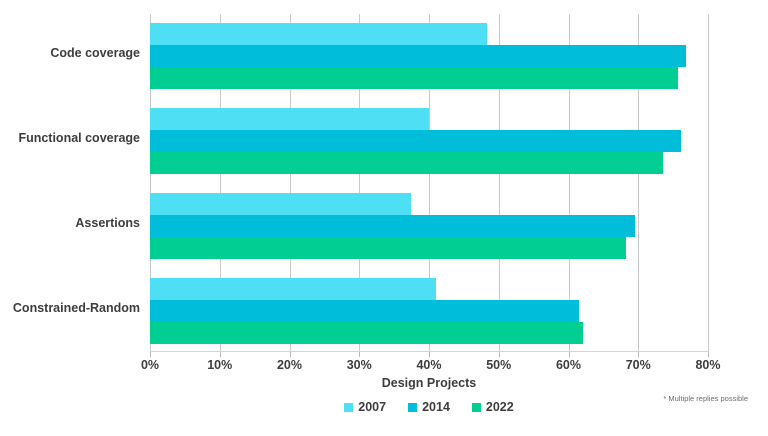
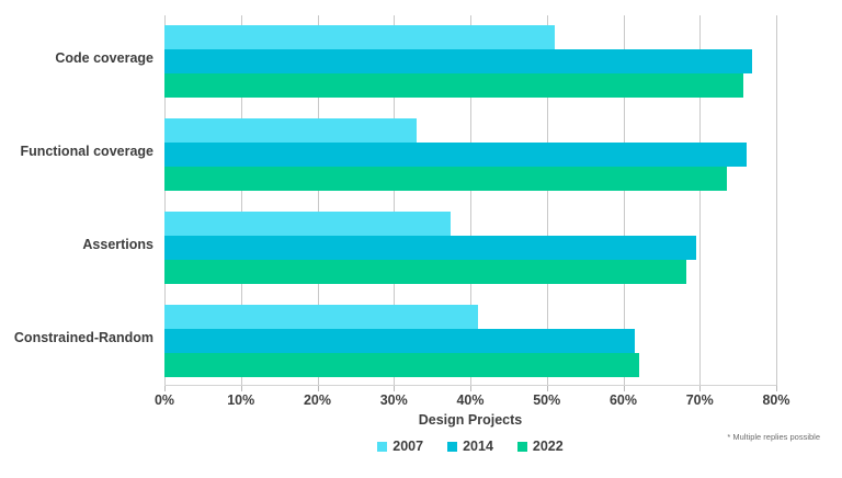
2007/Code coverage: 48% -> 51%
2007/Functional coverage: 40% -> 33%
